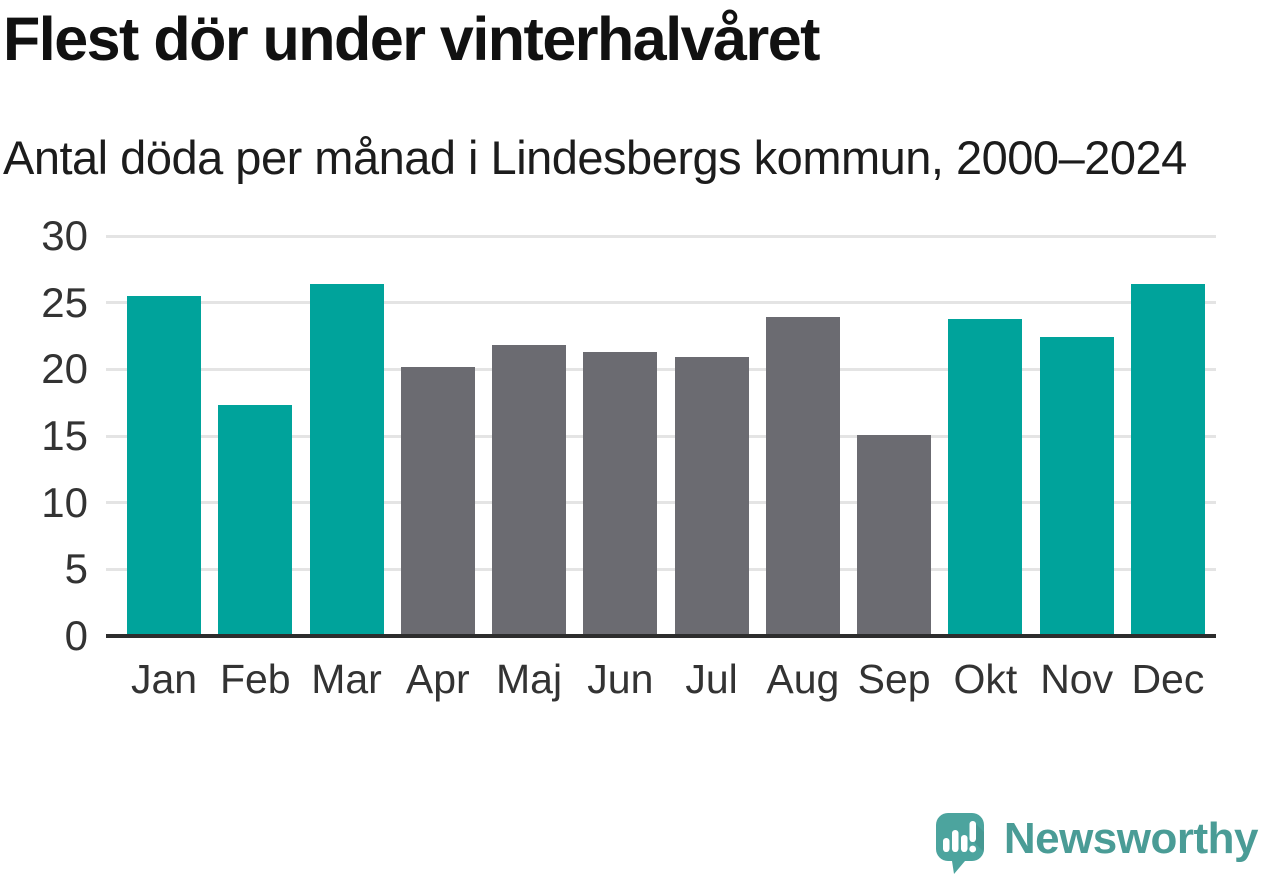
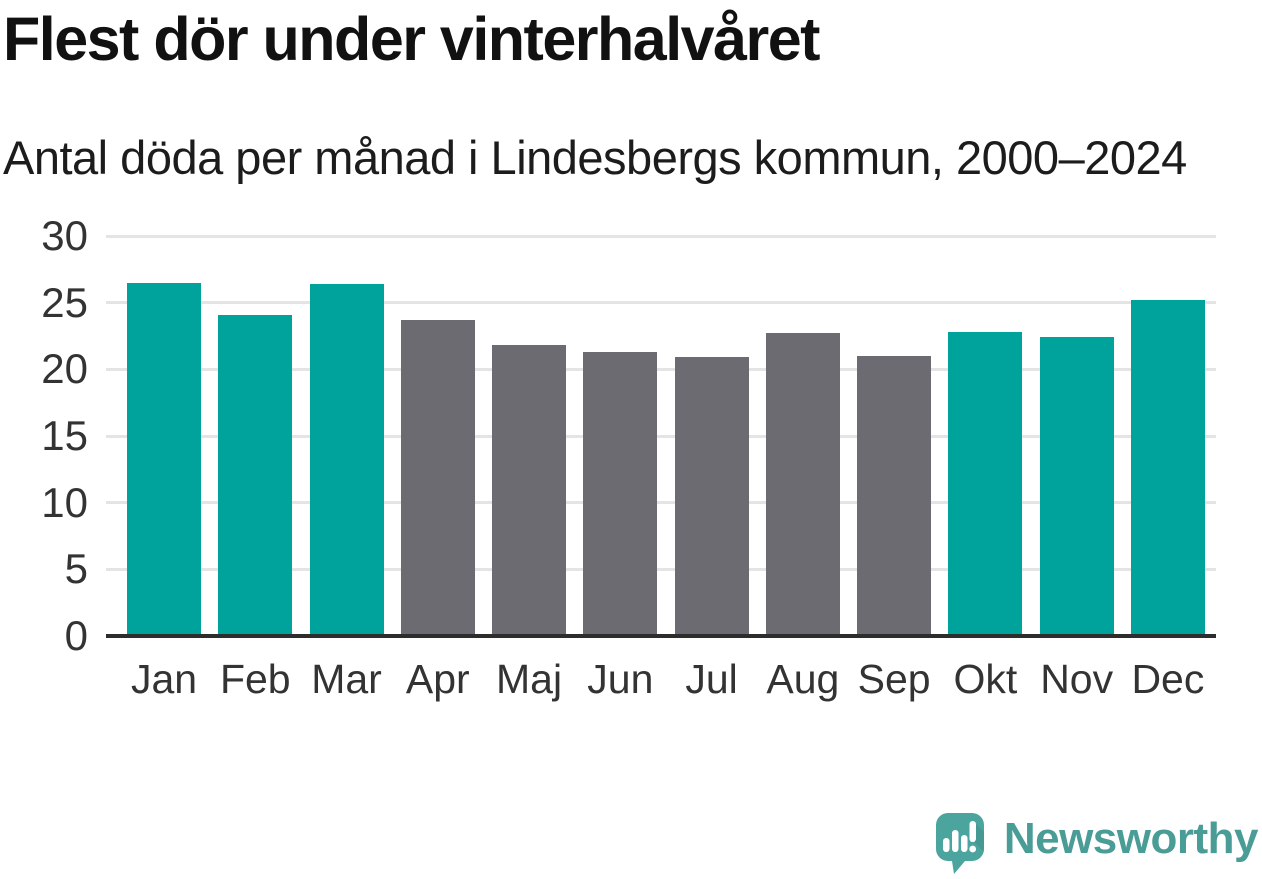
Jan: 25.5 -> 26.5
Feb: 17.3 -> 24.1
Apr: 20.2 -> 23.7
Aug: 23.9 -> 22.7
Sep: 15.1 -> 21.0
Okt: 23.8 -> 22.8
Dec: 26.4 -> 25.2
